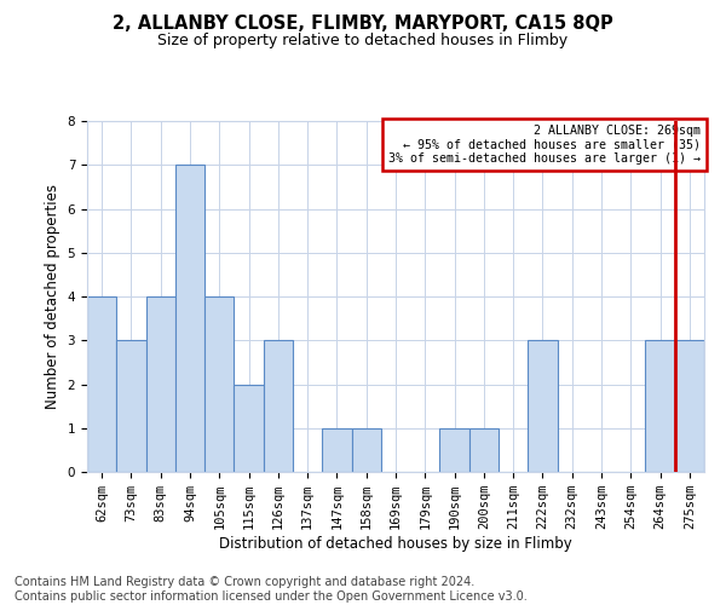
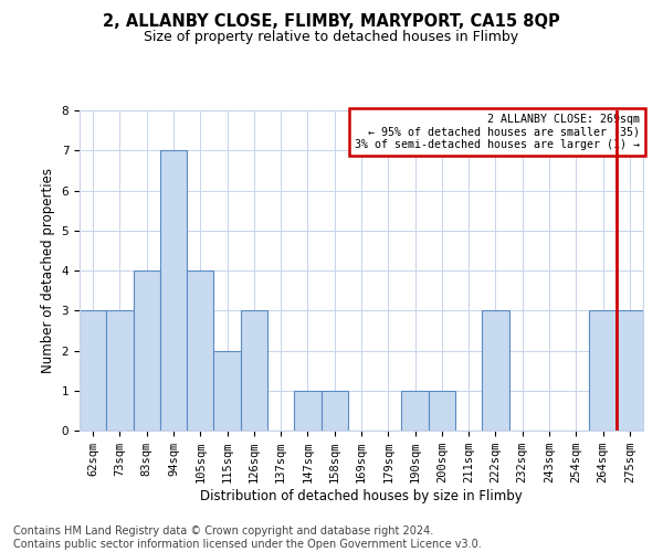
62sqm: 4 -> 3
